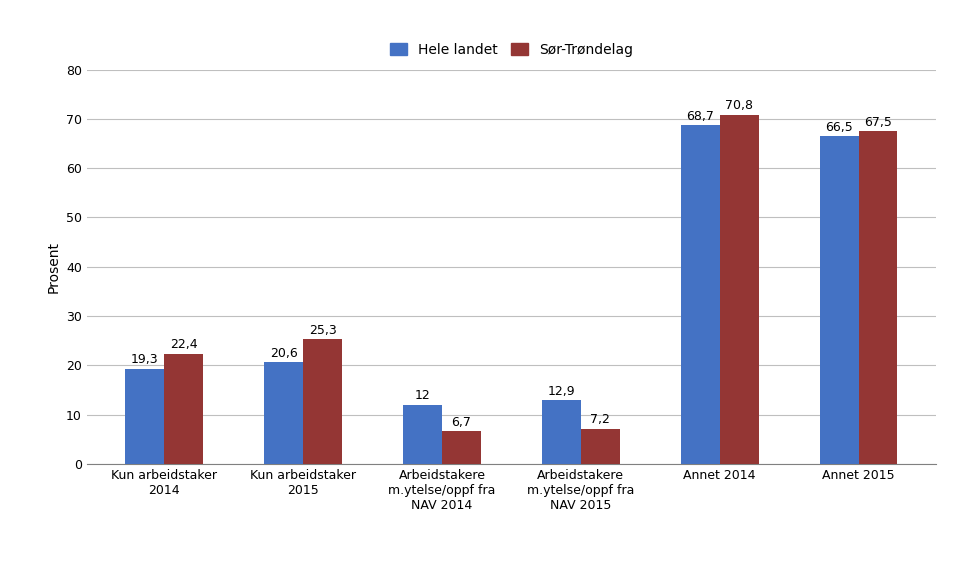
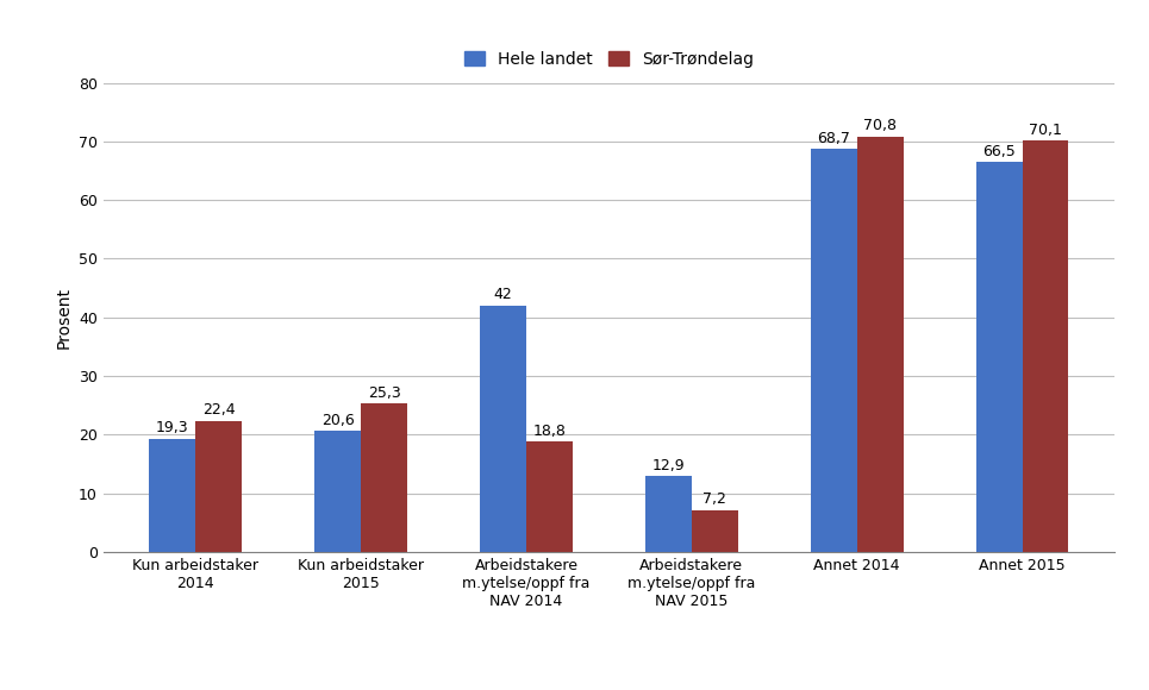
Hele landet/Arbeidstakere m.ytelse/oppf fra NAV 2014: 12 -> 42
Sør-Trøndelag/Arbeidstakere m.ytelse/oppf fra NAV 2014: 6,7 -> 18,8
Sør-Trøndelag/Annet 2015: 67,5 -> 70,1
